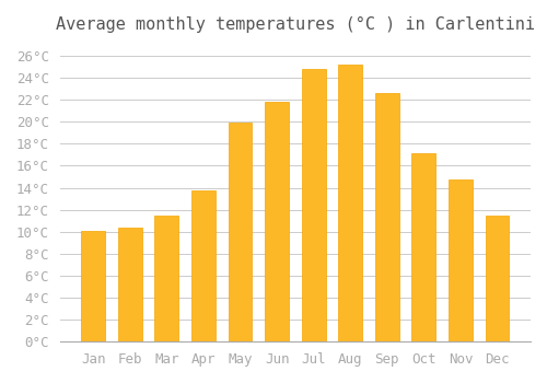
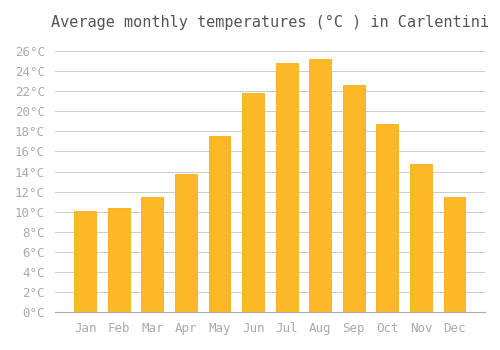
May: 19.9°C -> 17.5°C
Oct: 17.1°C -> 18.7°C
